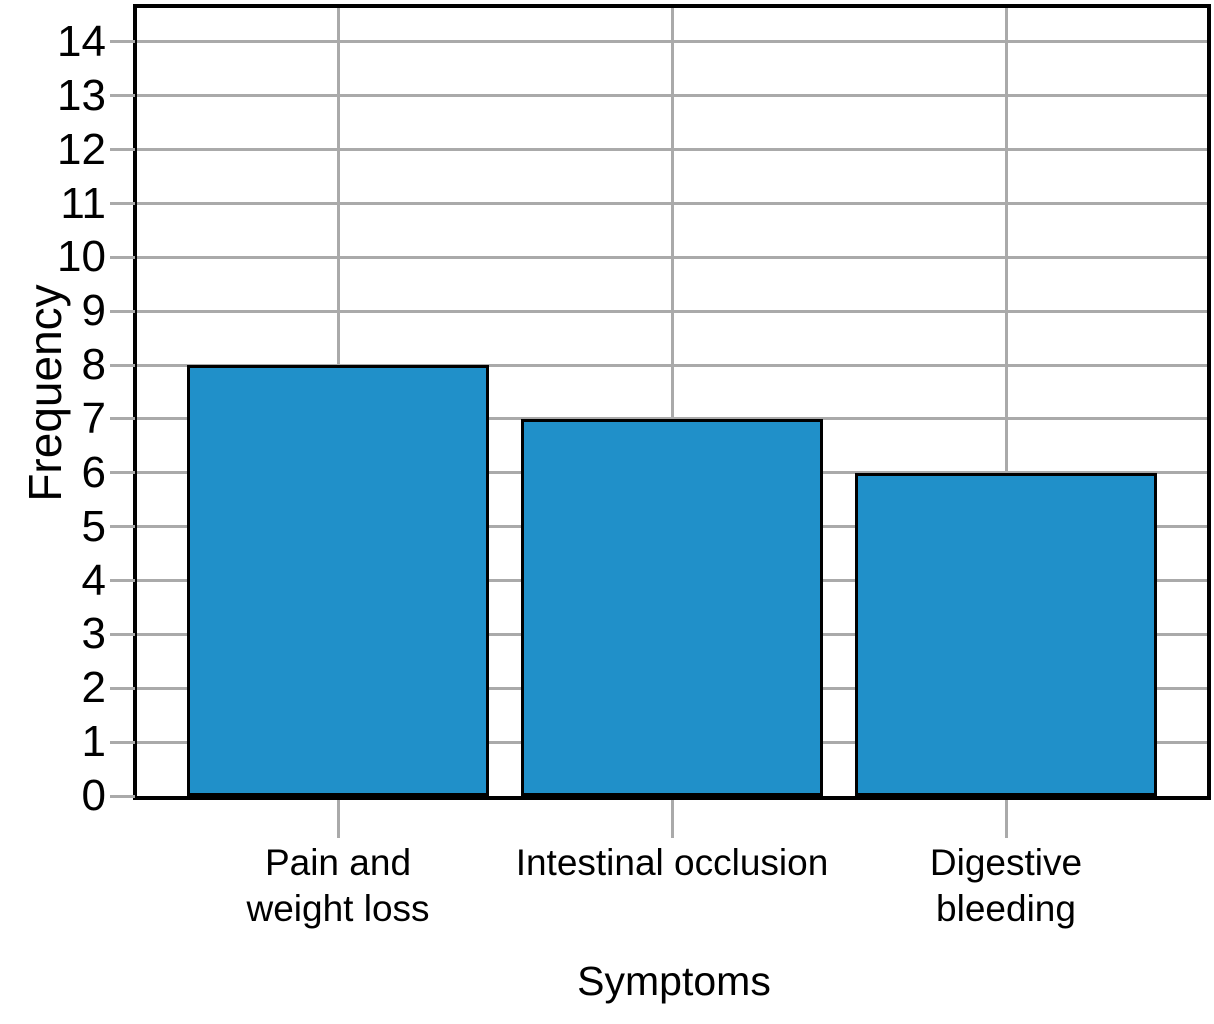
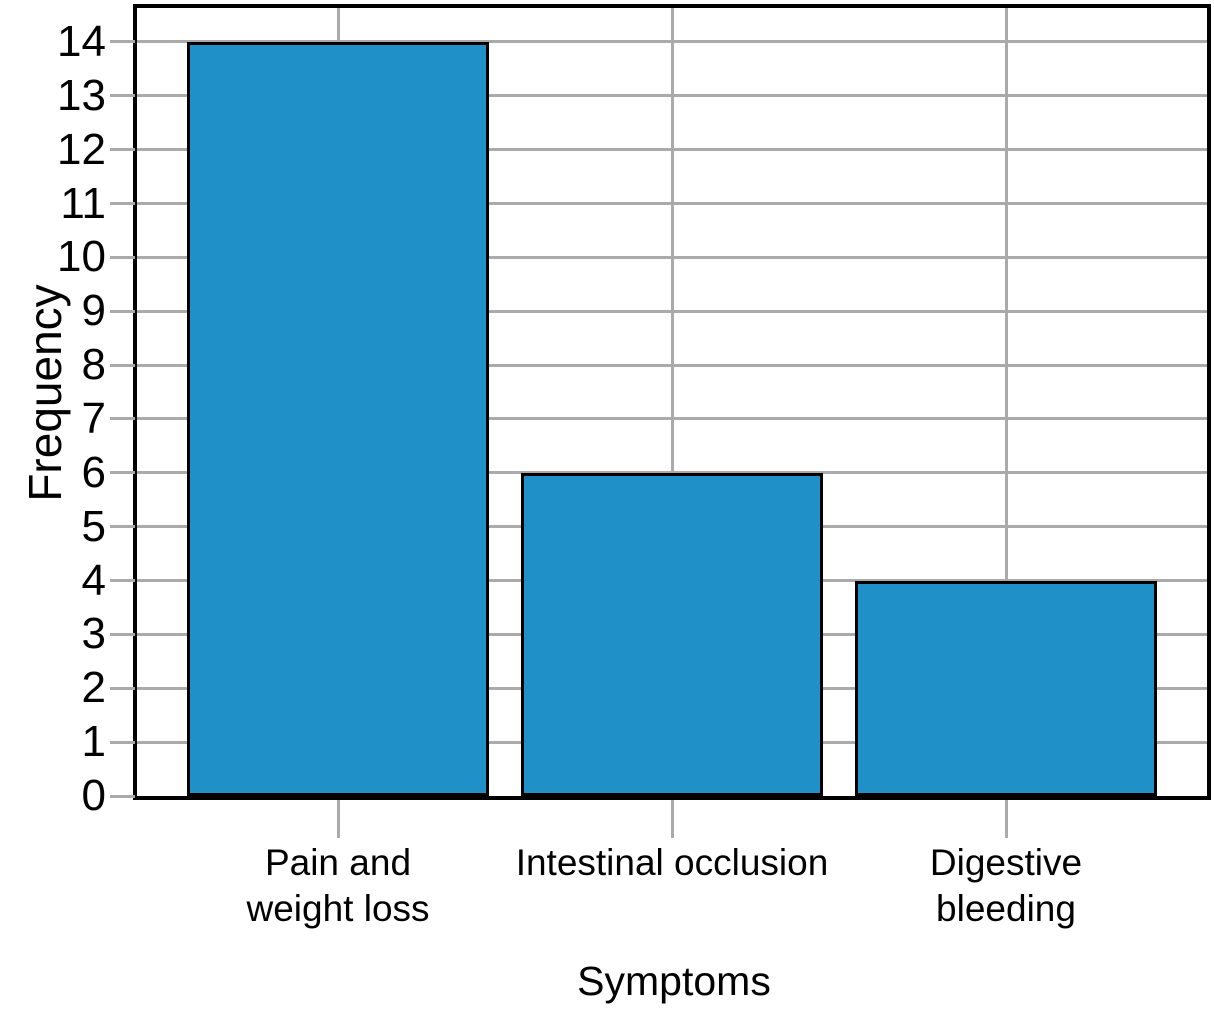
Pain and weight loss: 8 -> 14
Intestinal occlusion: 7 -> 6
Digestive bleeding: 6 -> 4
